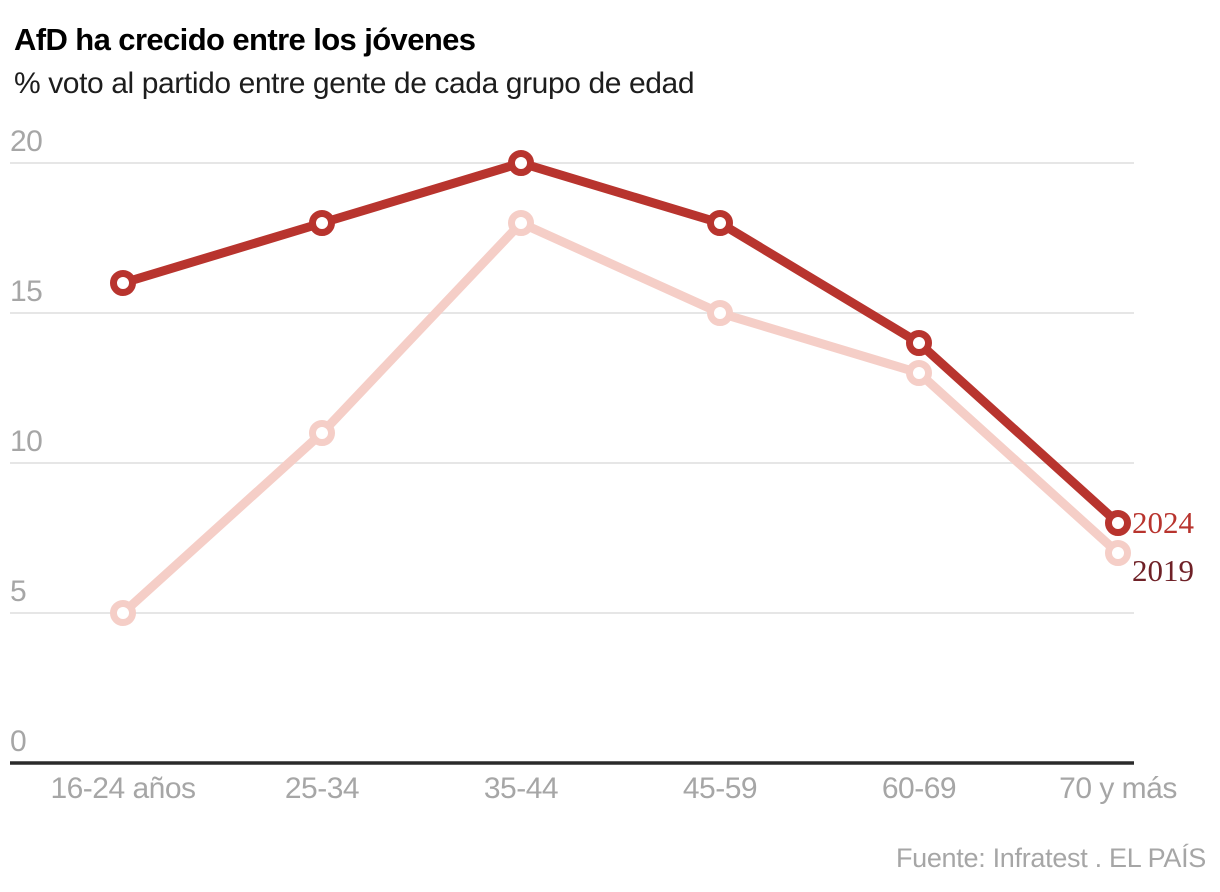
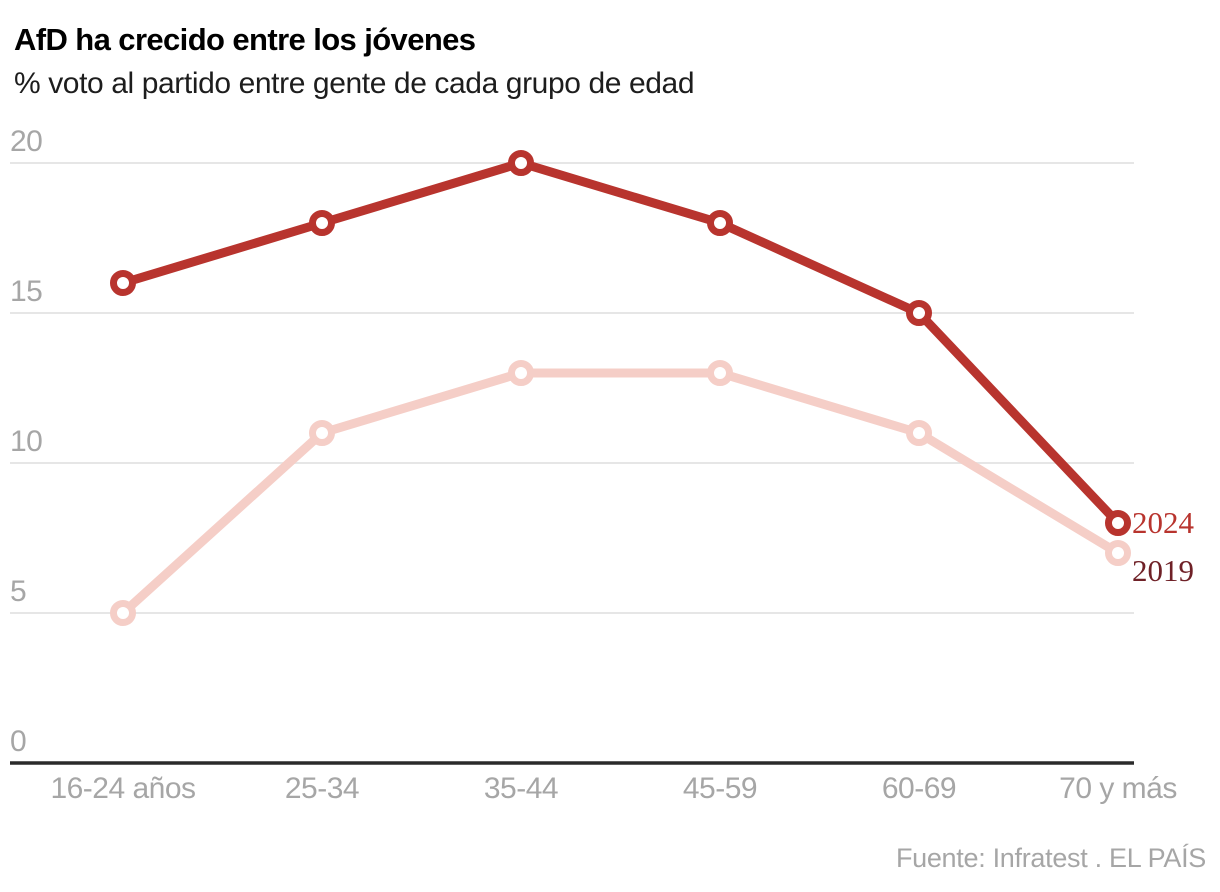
2019/35-44: 18 -> 13
2019/45-59: 15 -> 13
2024/60-69: 14 -> 15
2019/60-69: 13 -> 11
